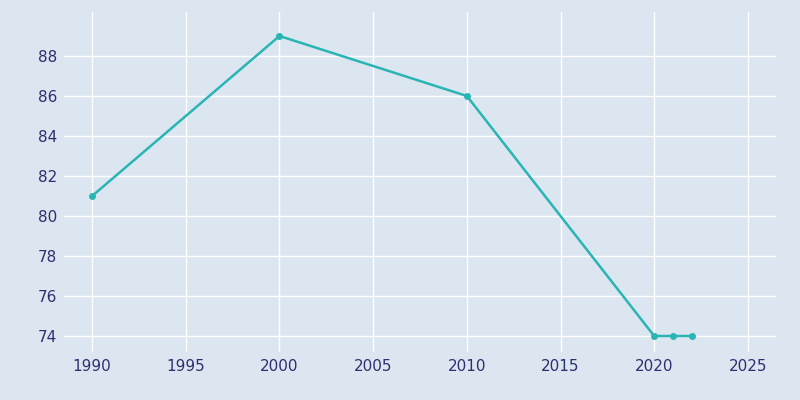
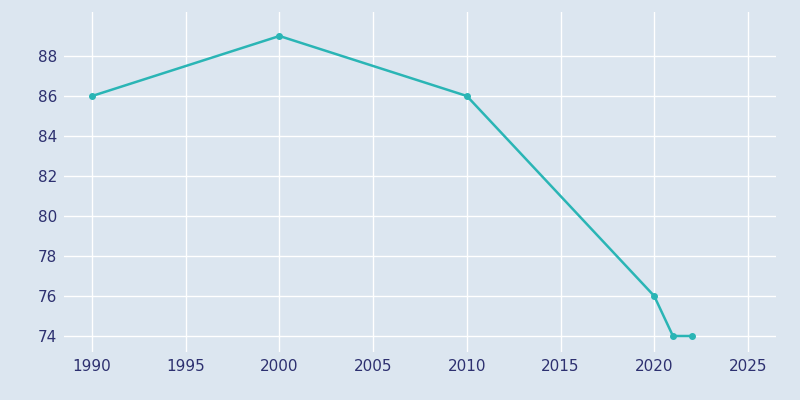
1990: 81 -> 86
2020: 74 -> 76
